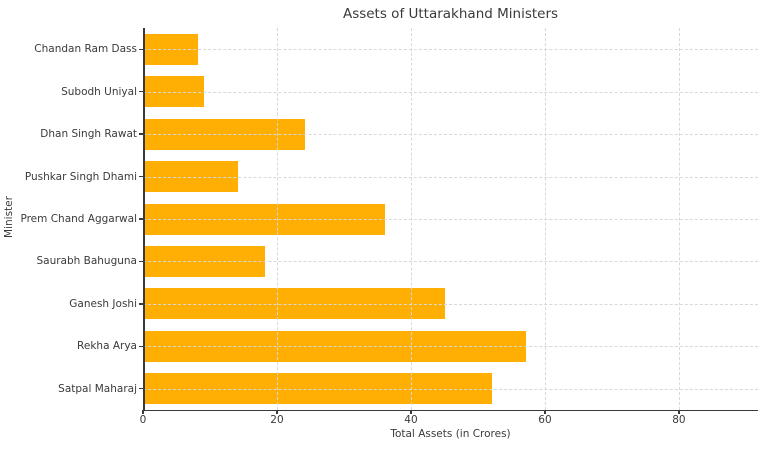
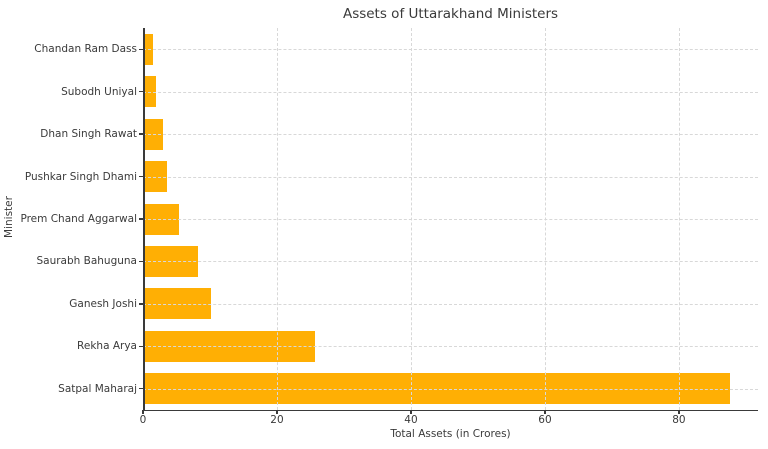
Chandan Ram Dass: 8 -> 1
Subodh Uniyal: 9 -> 2
Dhan Singh Rawat: 24 -> 3
Pushkar Singh Dhami: 14 -> 3
Prem Chand Aggarwal: 36 -> 5
Saurabh Bahuguna: 18 -> 8
Ganesh Joshi: 45 -> 10
Rekha Arya: 57 -> 26
Satpal Maharaj: 52 -> 88
